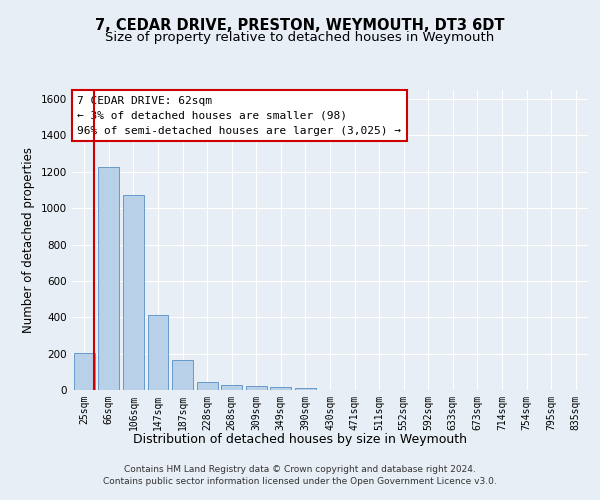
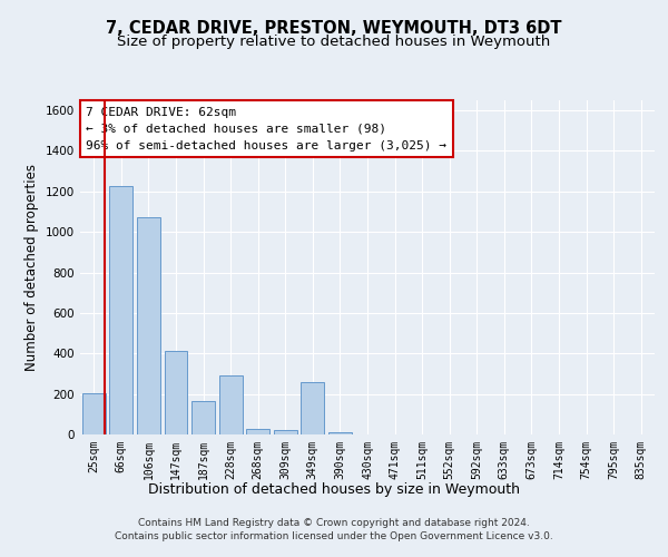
228sqm: 40 -> 290
349sqm: 20 -> 260
